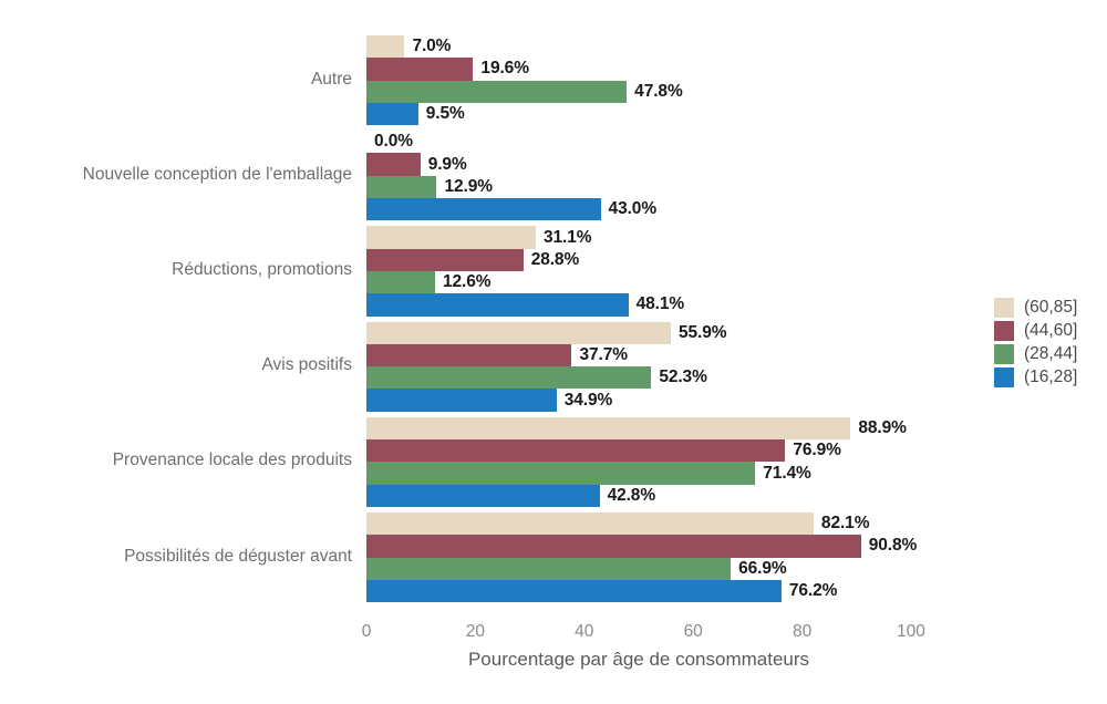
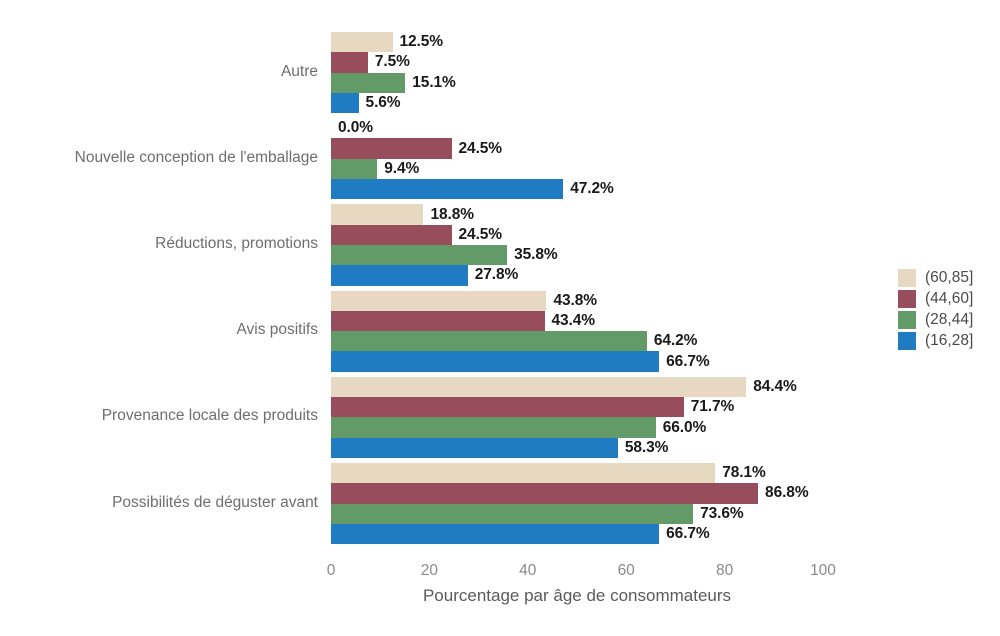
(60,85]/Autre: 7.0% -> 12.5%
(44,60]/Autre: 19.6% -> 7.5%
(28,44]/Autre: 47.8% -> 15.1%
(16,28]/Autre: 9.5% -> 5.6%
(44,60]/Nouvelle conception de l'emballage: 9.9% -> 24.5%
(28,44]/Nouvelle conception de l'emballage: 12.9% -> 9.4%
(16,28]/Nouvelle conception de l'emballage: 43.0% -> 47.2%
(60,85]/Réductions, promotions: 31.1% -> 18.8%
(44,60]/Réductions, promotions: 28.8% -> 24.5%
(28,44]/Réductions, promotions: 12.6% -> 35.8%
(16,28]/Réductions, promotions: 48.1% -> 27.8%
(60,85]/Avis positifs: 55.9% -> 43.8%
(44,60]/Avis positifs: 37.7% -> 43.4%
(28,44]/Avis positifs: 52.3% -> 64.2%
(16,28]/Avis positifs: 34.9% -> 66.7%
(60,85]/Provenance locale des produits: 88.9% -> 84.4%
(44,60]/Provenance locale des produits: 76.9% -> 71.7%
(28,44]/Provenance locale des produits: 71.4% -> 66.0%
(16,28]/Provenance locale des produits: 42.8% -> 58.3%
(60,85]/Possibilités de déguster avant: 82.1% -> 78.1%
(44,60]/Possibilités de déguster avant: 90.8% -> 86.8%
(28,44]/Possibilités de déguster avant: 66.9% -> 73.6%
(16,28]/Possibilités de déguster avant: 76.2% -> 66.7%
